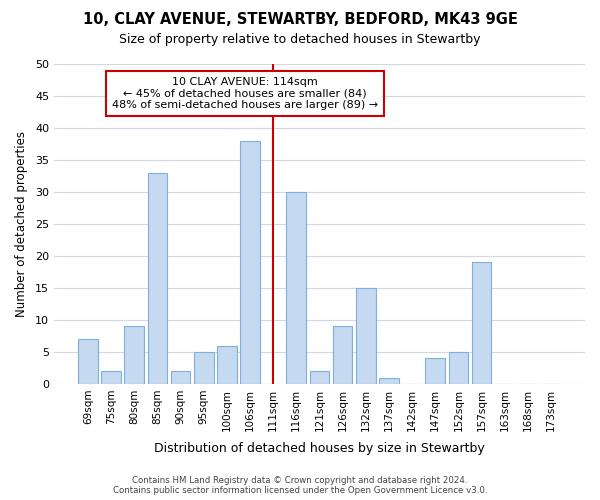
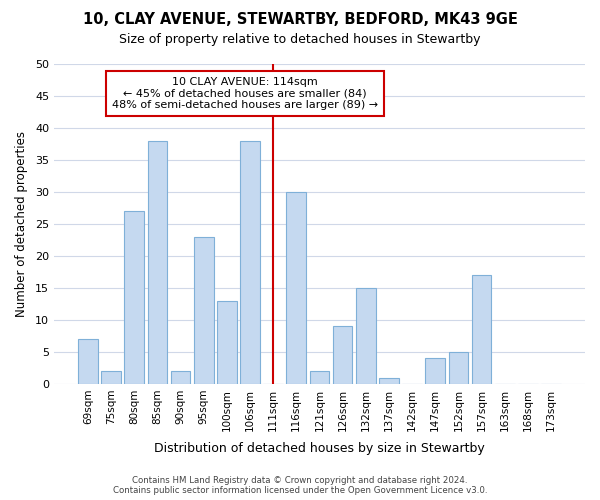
80sqm: 9 -> 27
85sqm: 33 -> 38
95sqm: 5 -> 23
100sqm: 6 -> 13
157sqm: 19 -> 17
